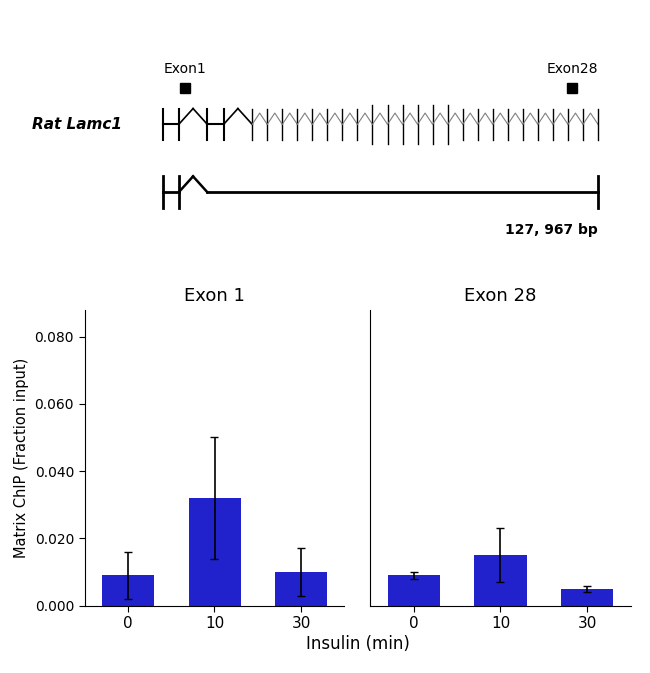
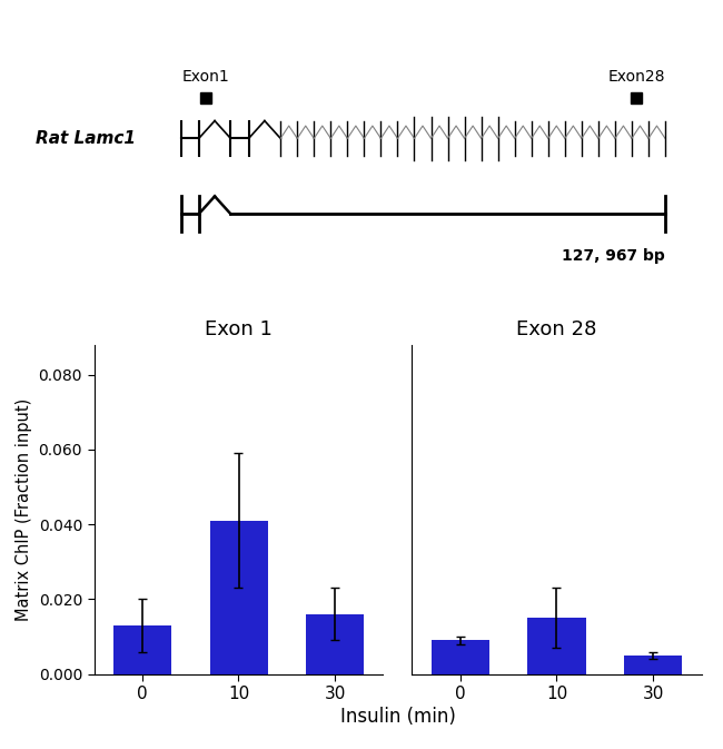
Exon 1/0: 0.009 -> 0.013
Exon 1/10: 0.032 -> 0.041
Exon 1/30: 0.010 -> 0.016
